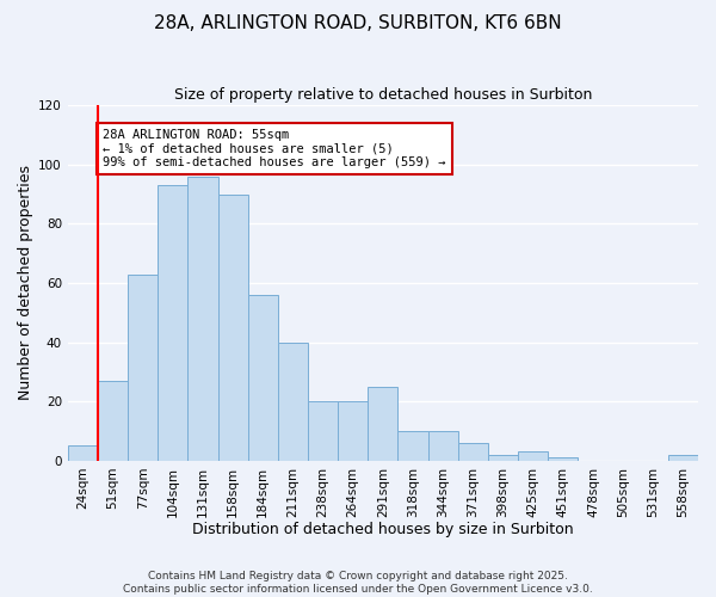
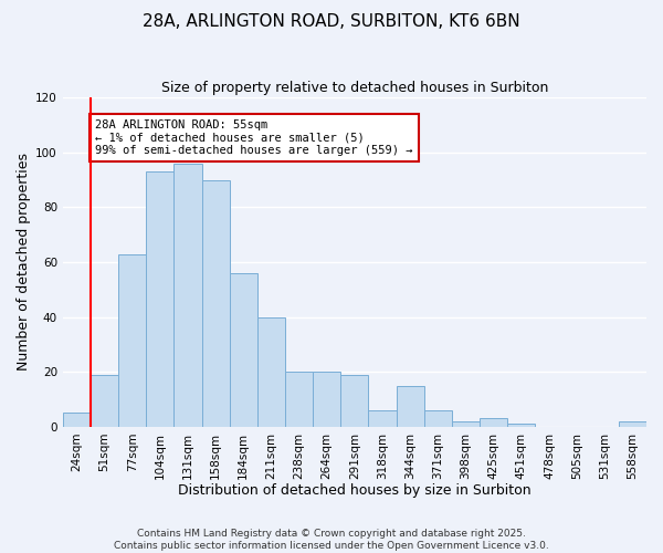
51sqm: 27 -> 19
291sqm: 25 -> 19
318sqm: 10 -> 6
344sqm: 10 -> 15
